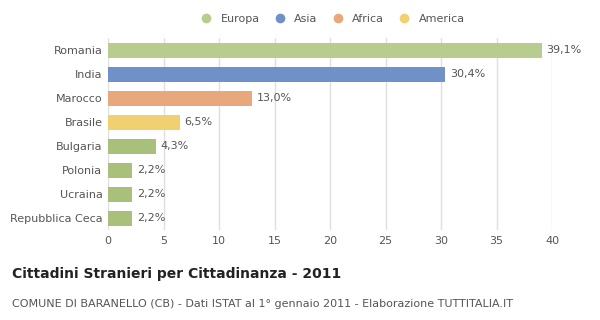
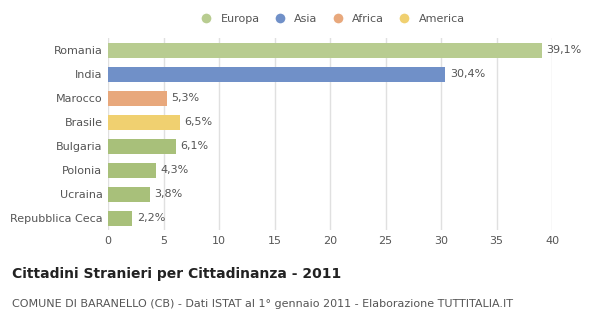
Marocco: 13,0% -> 5,3%
Bulgaria: 4,3% -> 6,1%
Polonia: 2,2% -> 4,3%
Ucraina: 2,2% -> 3,8%
